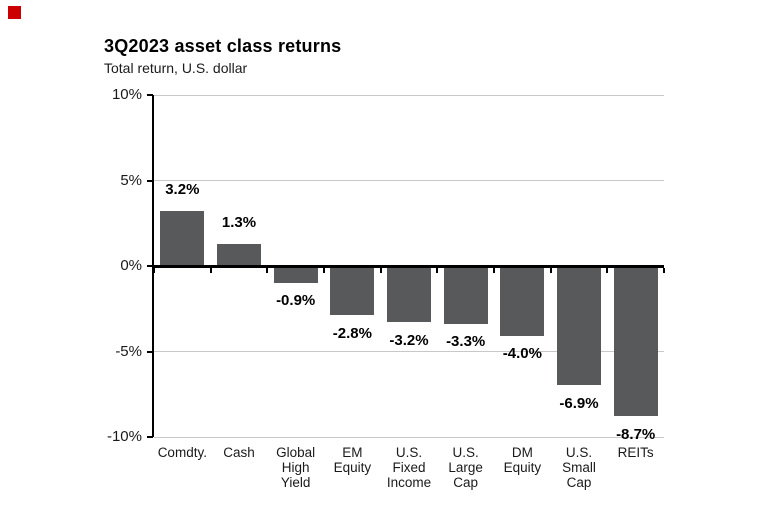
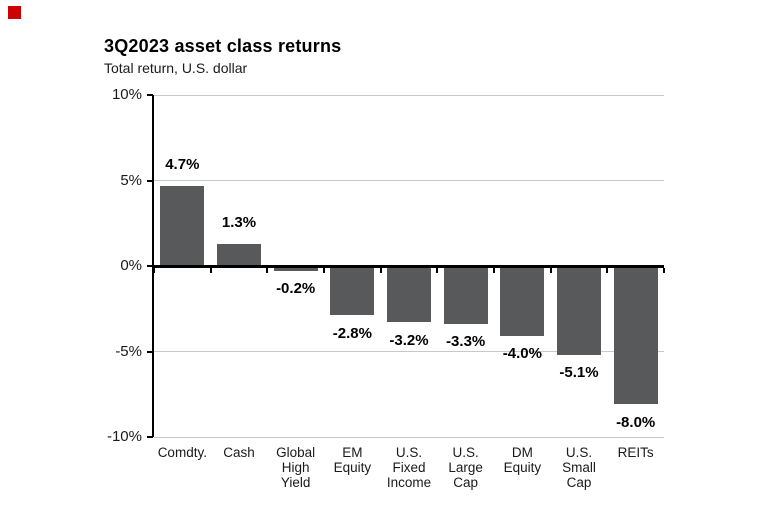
Comdty.: 3.2% -> 4.7%
Global High Yield: -0.9% -> -0.2%
U.S. Small Cap: -6.9% -> -5.1%
REITs: -8.7% -> -8.0%
